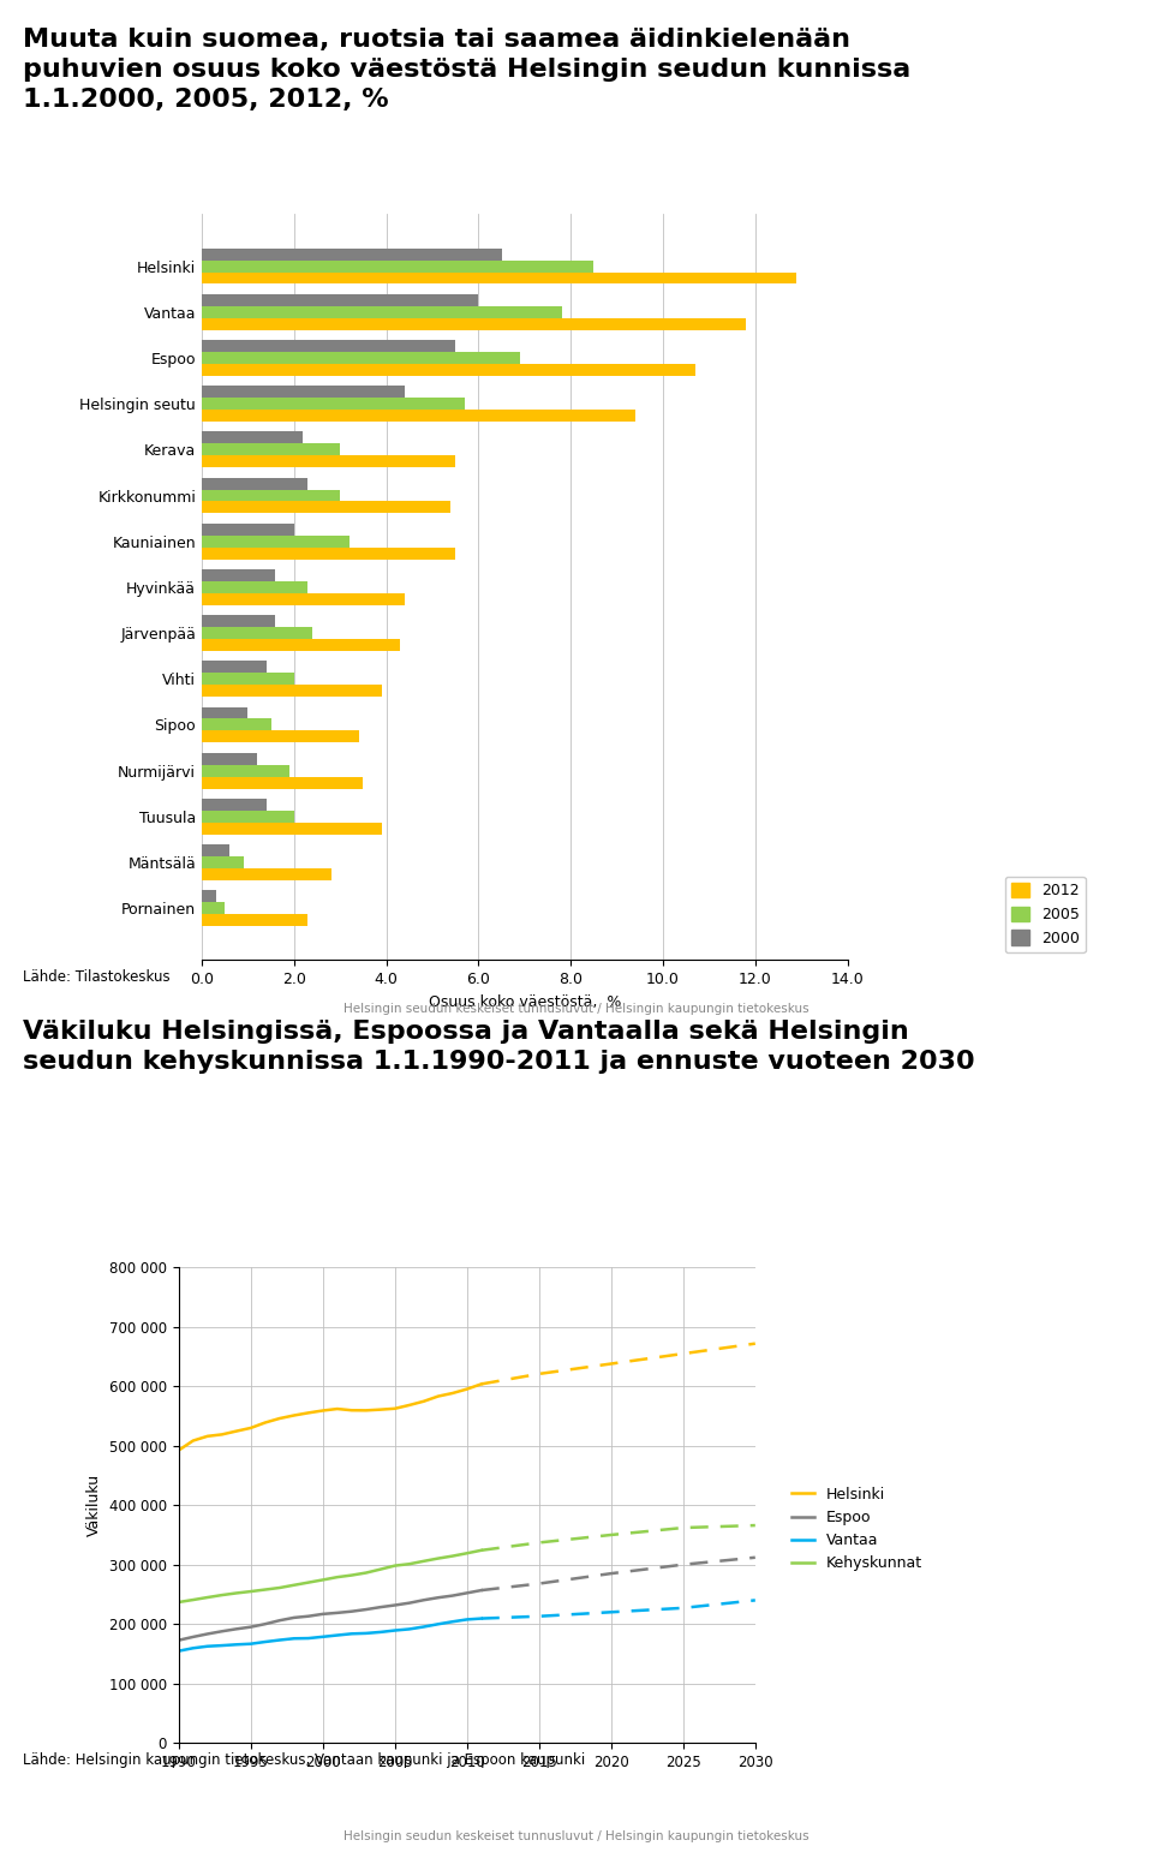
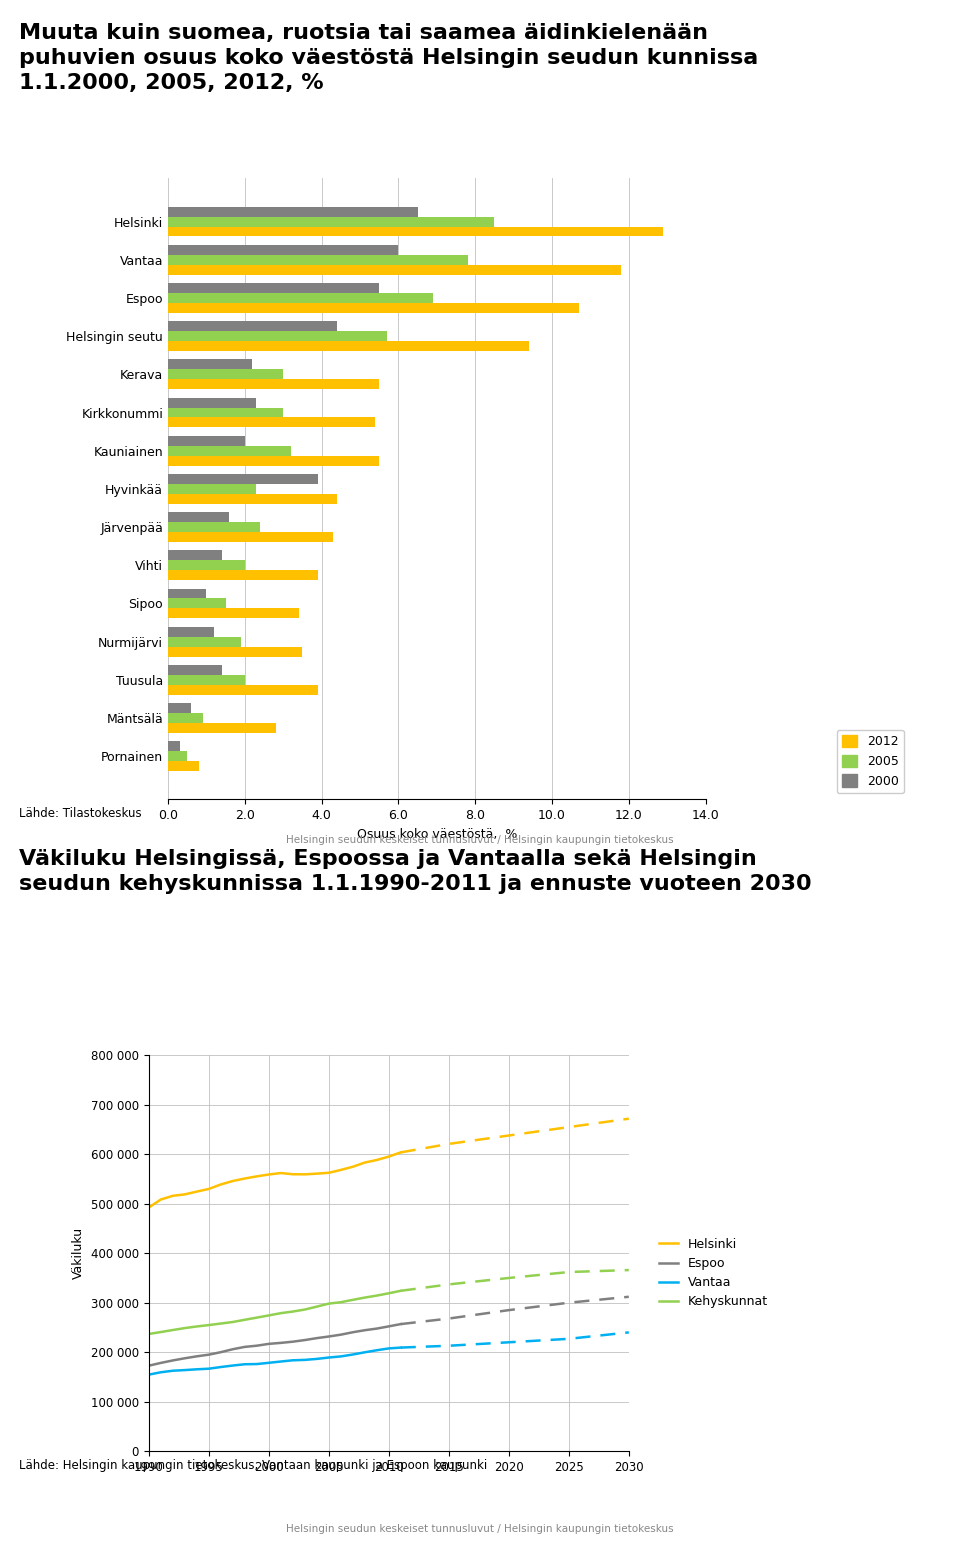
2000/Hyvinkää: 1.6 -> 3.9
2012/Pornainen: 2.3 -> 0.8
